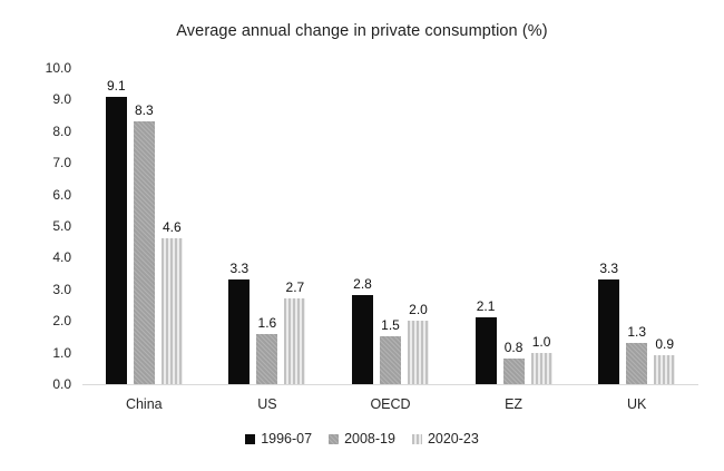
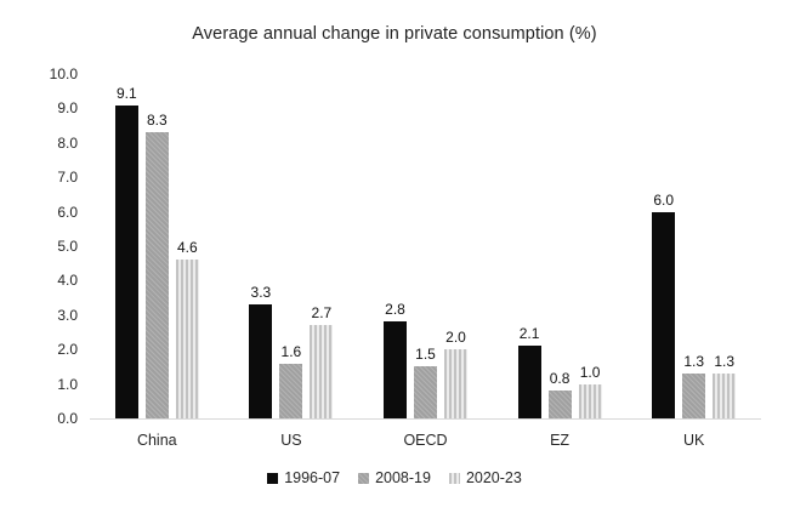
1996-07/UK: 3.3 -> 6.0
2020-23/UK: 0.9 -> 1.3
